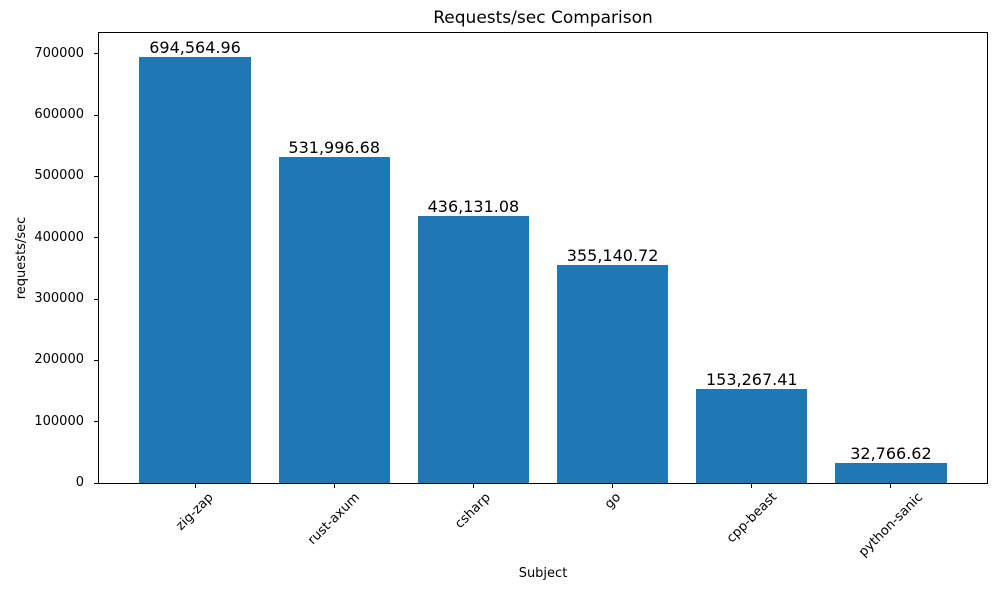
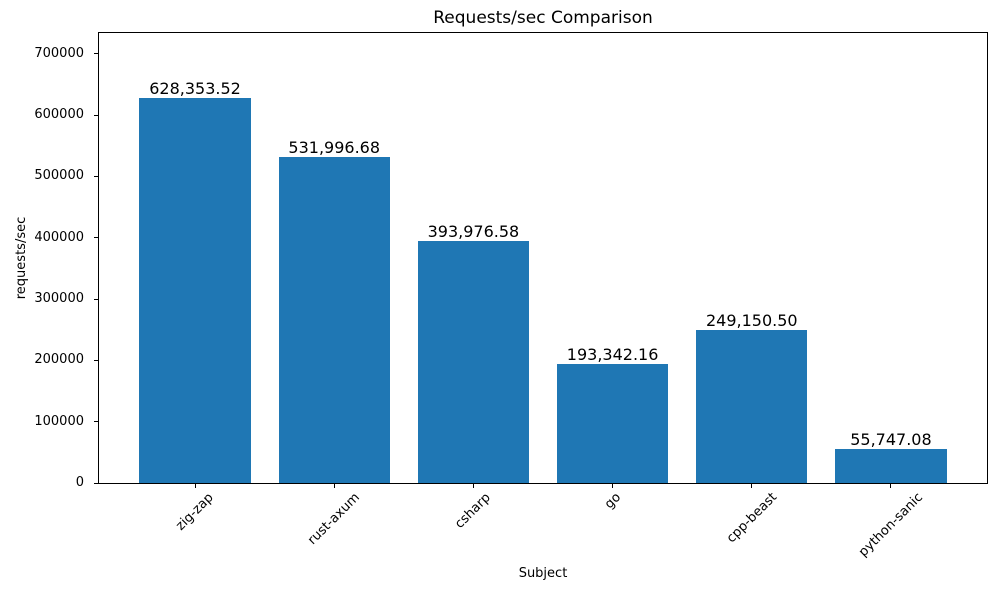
zig-zap: 694,564.96 -> 628,353.52
csharp: 436,131.08 -> 393,976.58
go: 355,140.72 -> 193,342.16
cpp-beast: 153,267.41 -> 249,150.50
python-sanic: 32,766.62 -> 55,747.08
